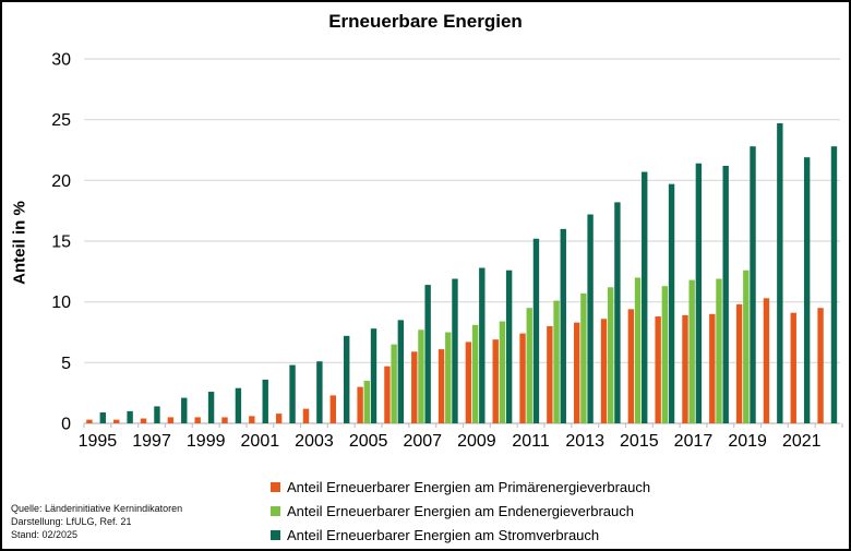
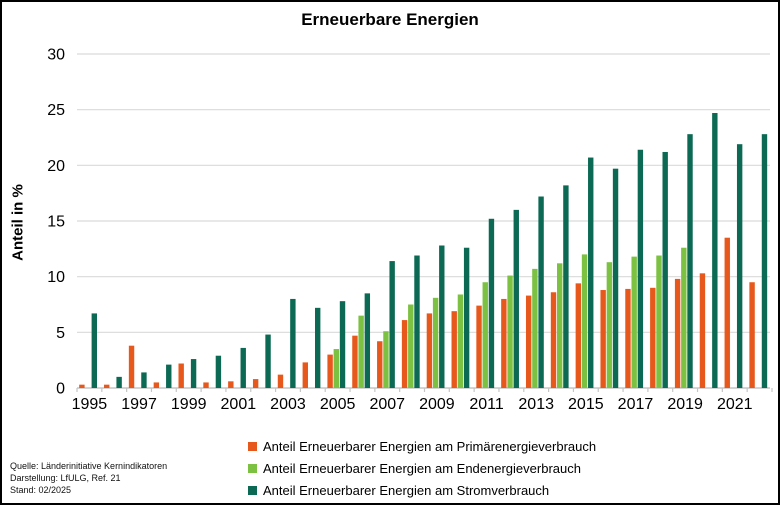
Anteil Erneuerbarer Energien am Stromverbrauch/1995: 0.9 -> 6.7
Anteil Erneuerbarer Energien am Primärenergieverbrauch/1997: 0.4 -> 3.8
Anteil Erneuerbarer Energien am Primärenergieverbrauch/1999: 0.5 -> 2.2
Anteil Erneuerbarer Energien am Stromverbrauch/2003: 5.1 -> 8.0
Anteil Erneuerbarer Energien am Primärenergieverbrauch/2007: 5.9 -> 4.2
Anteil Erneuerbarer Energien am Endenergieverbrauch/2007: 7.7 -> 5.1
Anteil Erneuerbarer Energien am Primärenergieverbrauch/2021: 9.1 -> 13.5
